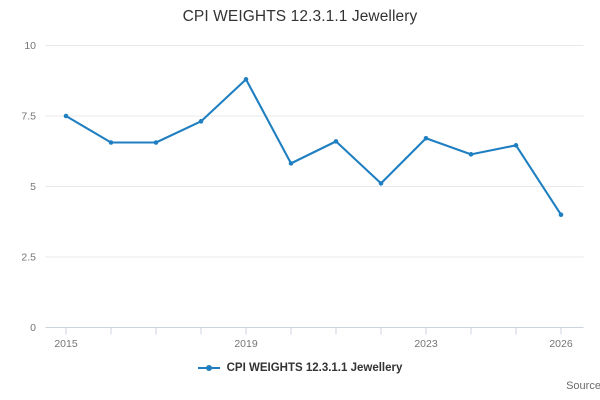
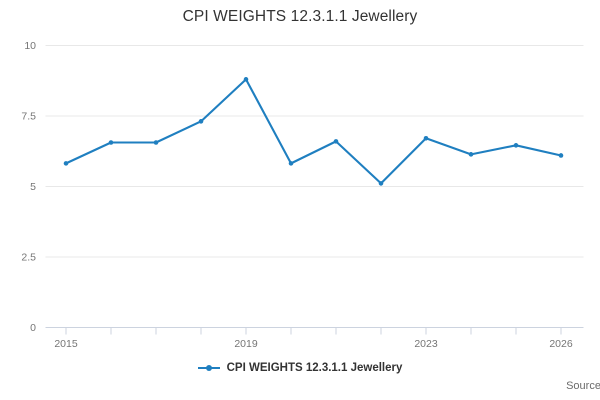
2015: 7.5 -> 5.8
2026: 4.0 -> 6.1
